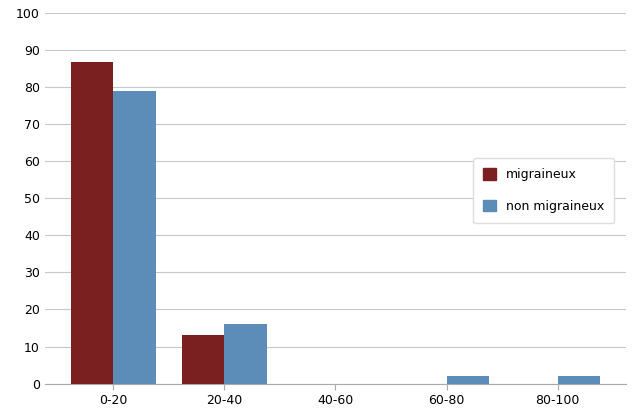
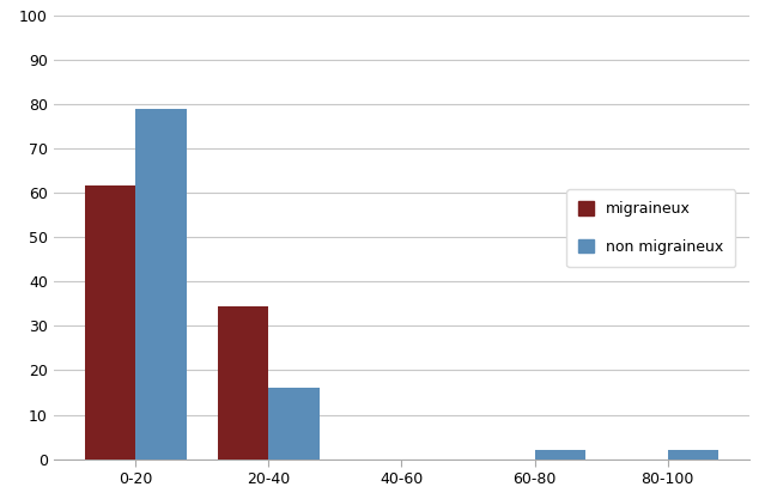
migraineux/0-20: 86.7 -> 61.5
migraineux/20-40: 13.0 -> 34.5
